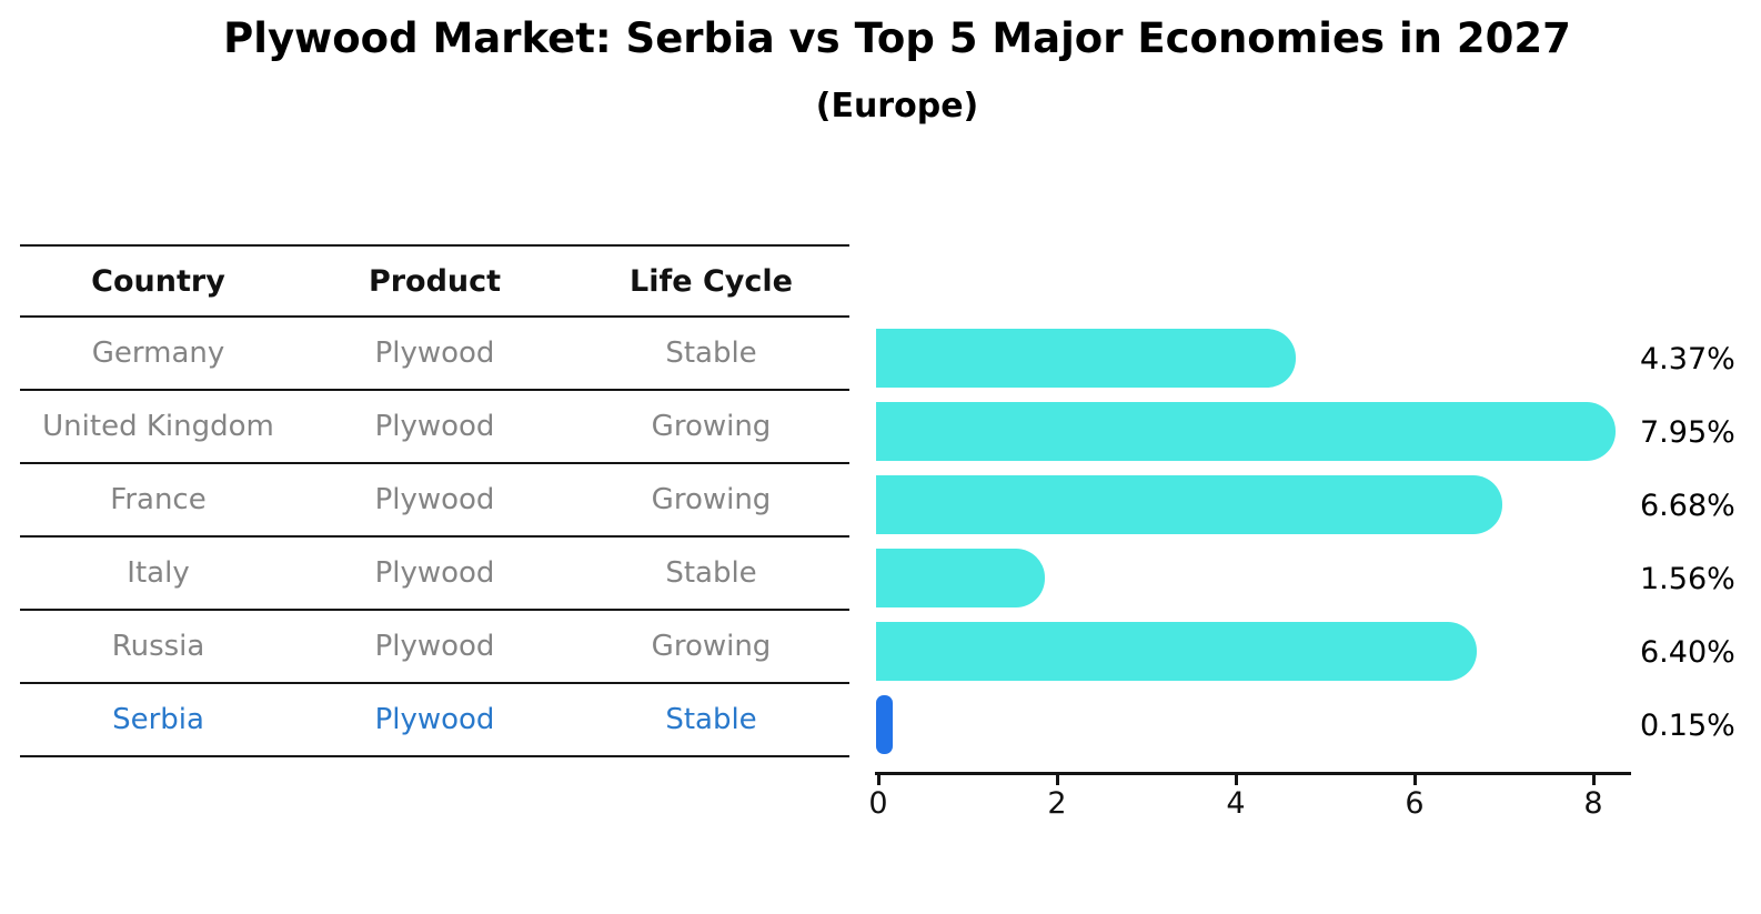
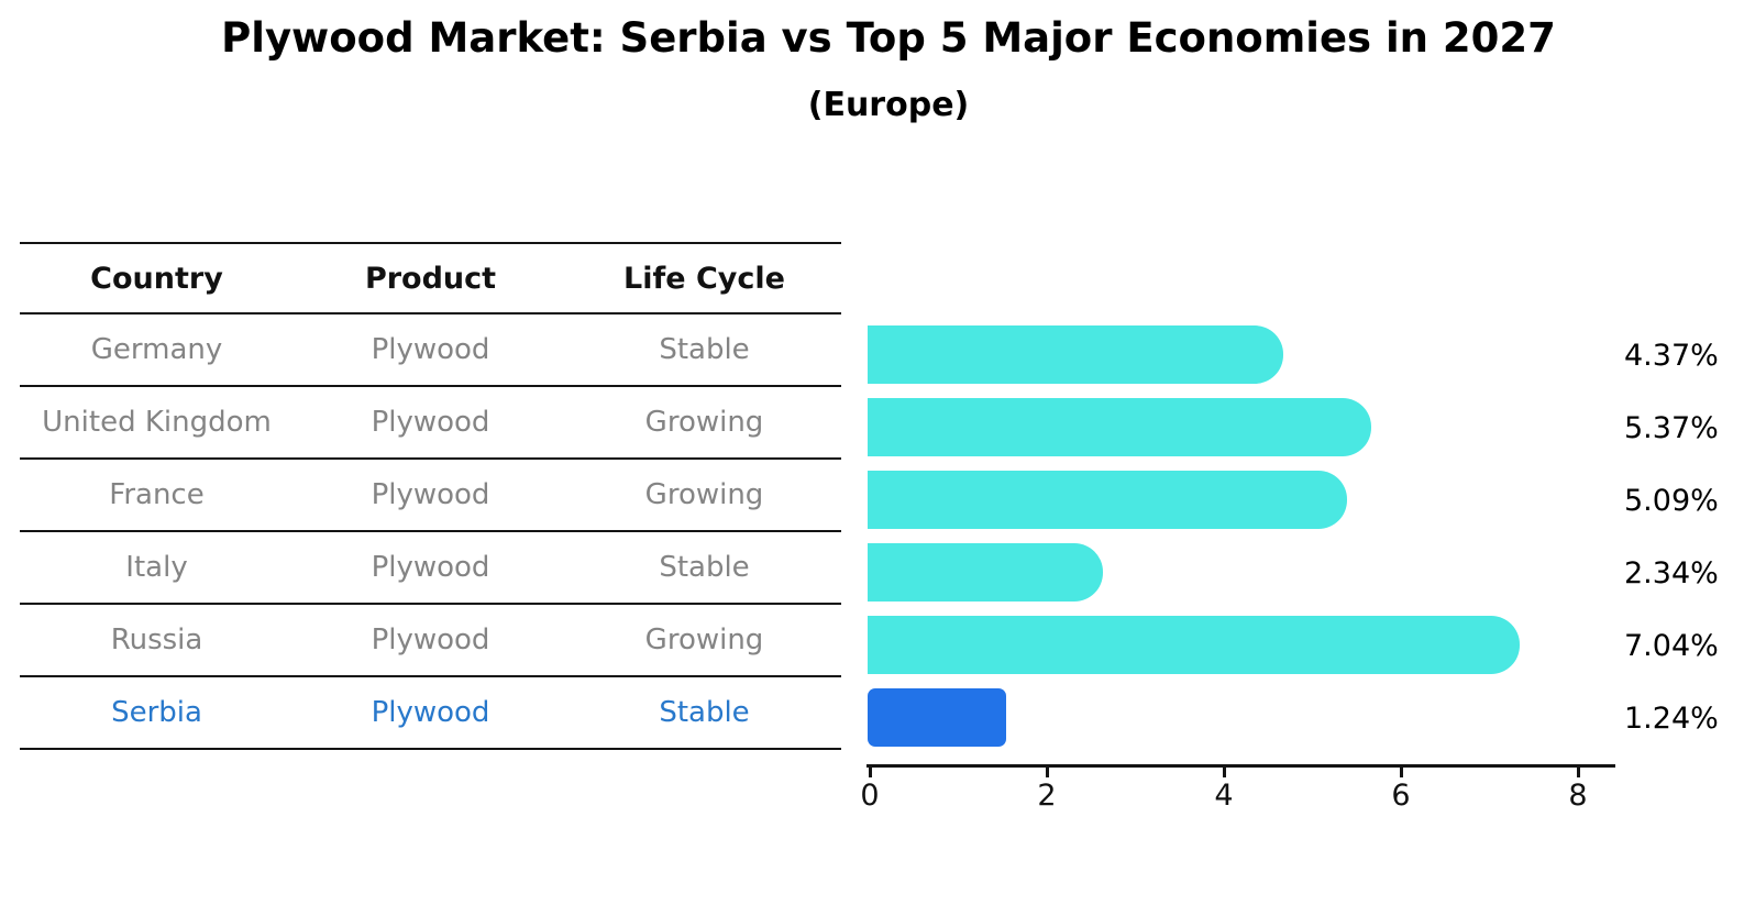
United Kingdom: 7.95% -> 5.37%
France: 6.68% -> 5.09%
Italy: 1.56% -> 2.34%
Russia: 6.40% -> 7.04%
Serbia: 0.15% -> 1.24%
